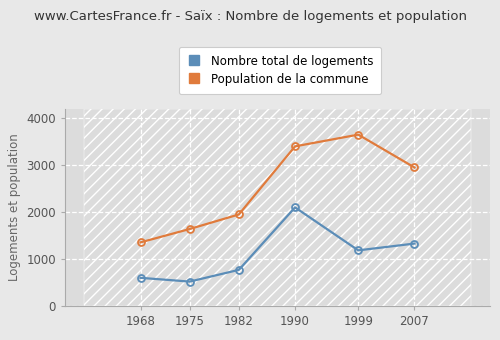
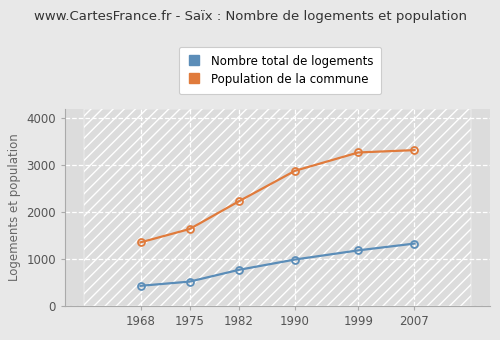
Nombre total de logements/1968: 600 -> 430
Population de la commune/1982: 1950 -> 2230
Nombre total de logements/1990: 2100 -> 990
Population de la commune/1990: 3400 -> 2880
Population de la commune/1999: 3650 -> 3270
Population de la commune/2007: 2950 -> 3320
